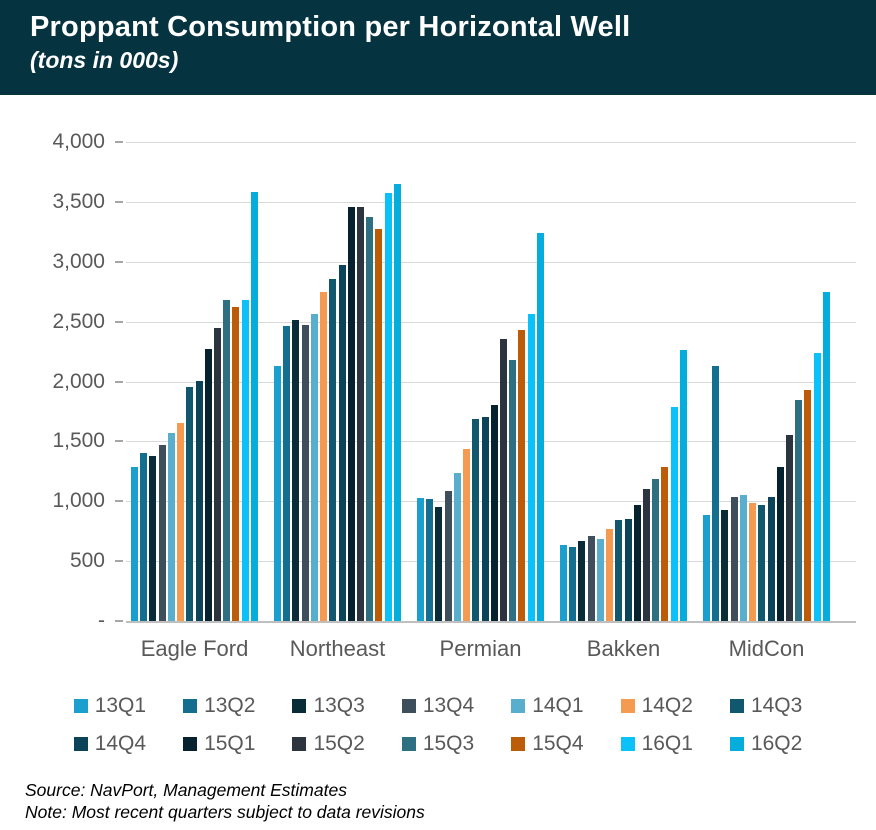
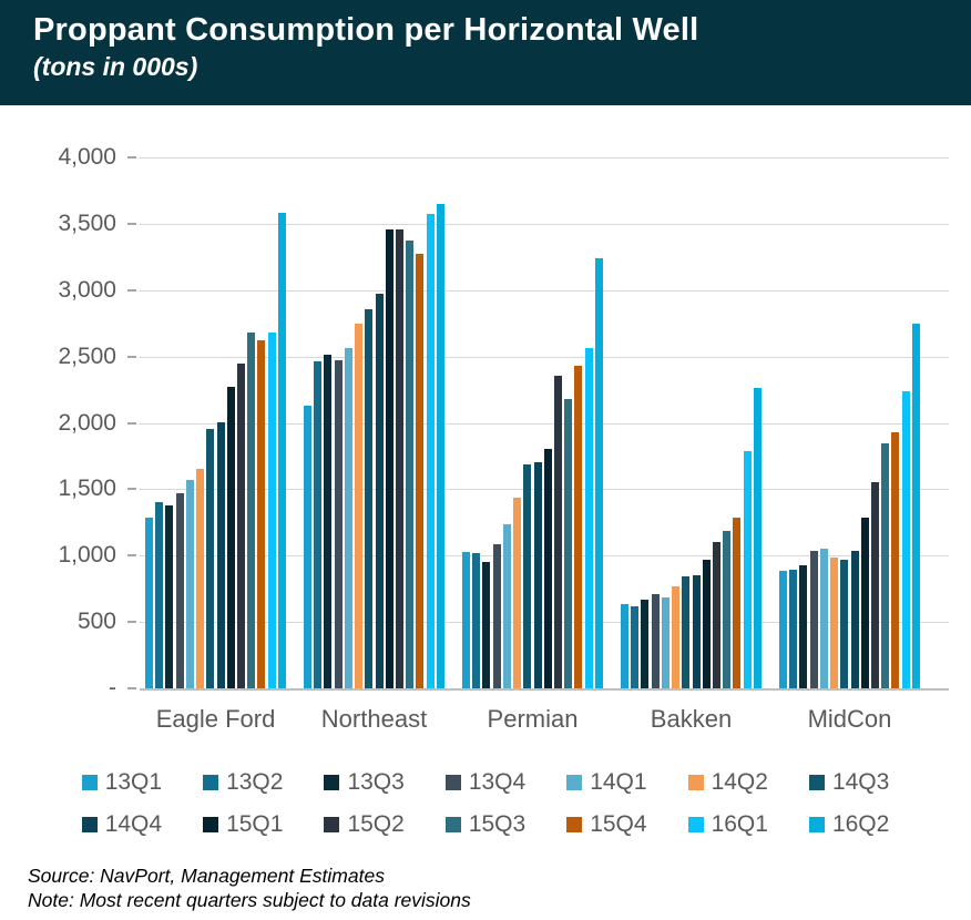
13Q2/MidCon: 2130 -> 890
